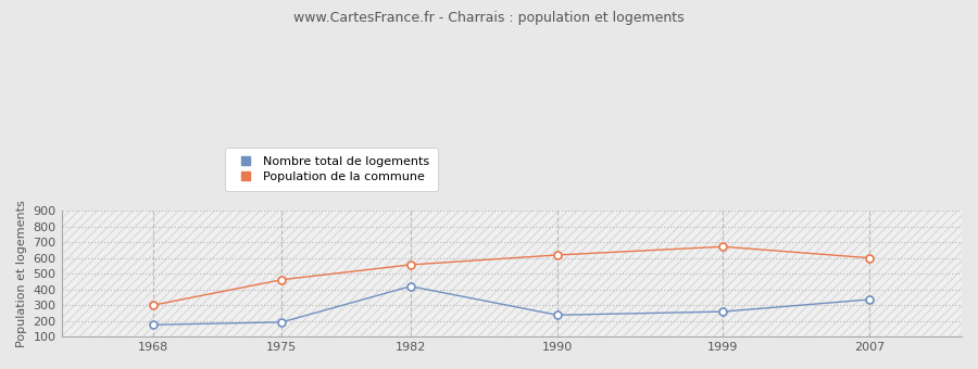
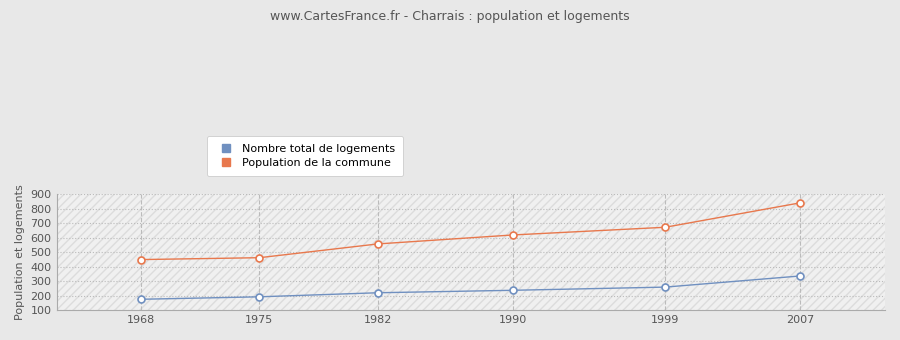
Population de la commune/1968: 300 -> 450
Nombre total de logements/1982: 420 -> 220
Population de la commune/2007: 600 -> 840
